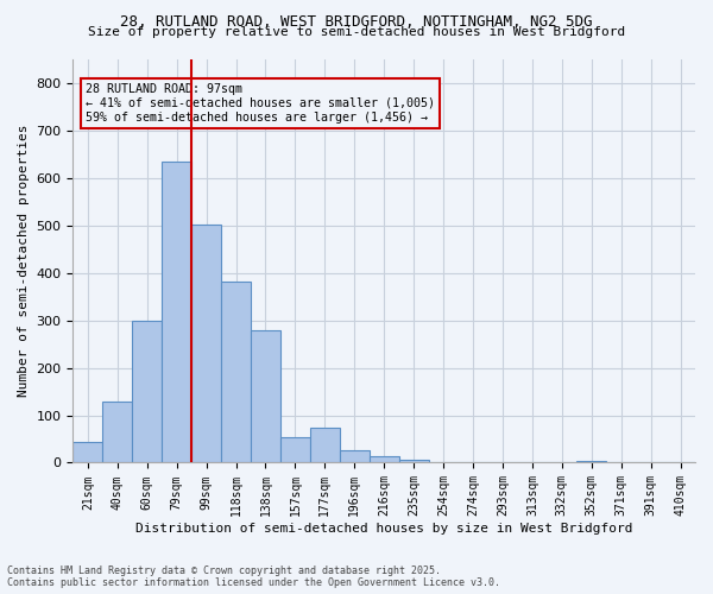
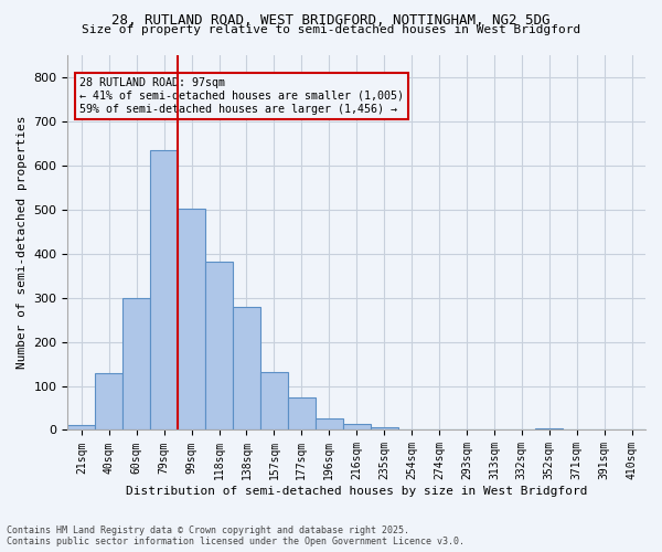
21sqm: 45 -> 10
157sqm: 55 -> 132
